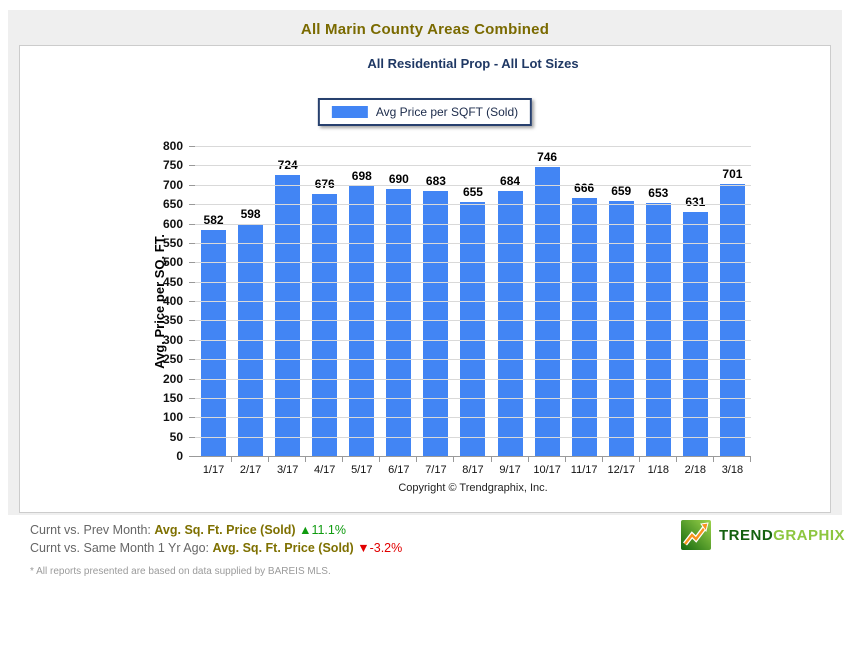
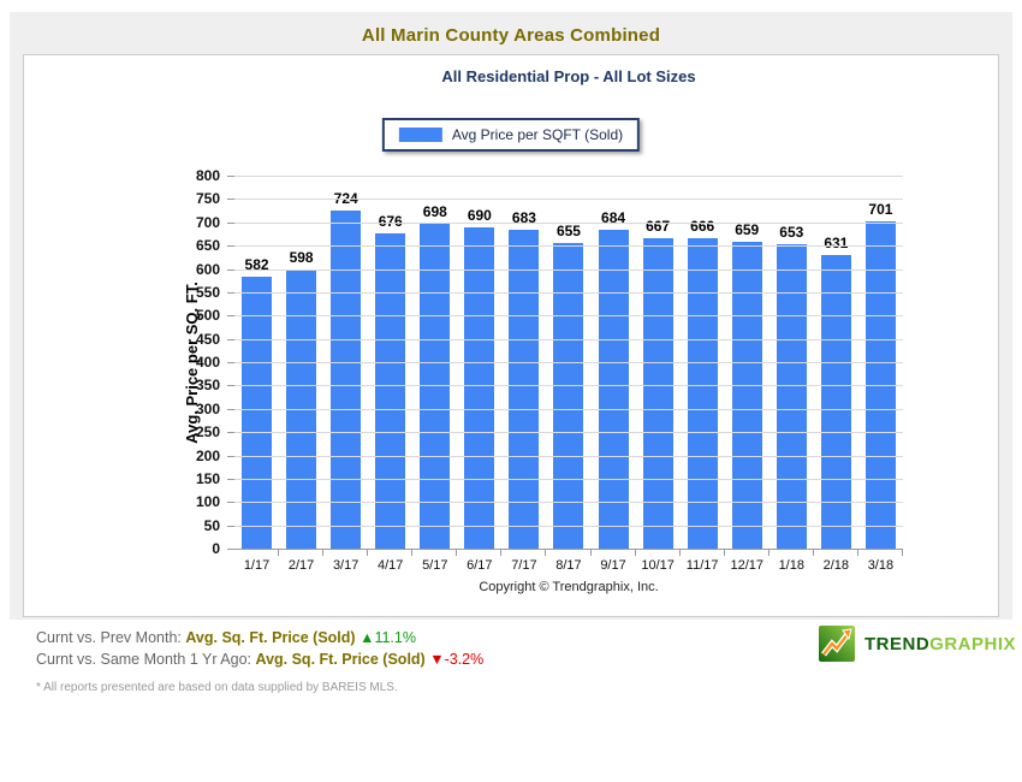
10/17: 746 -> 667
